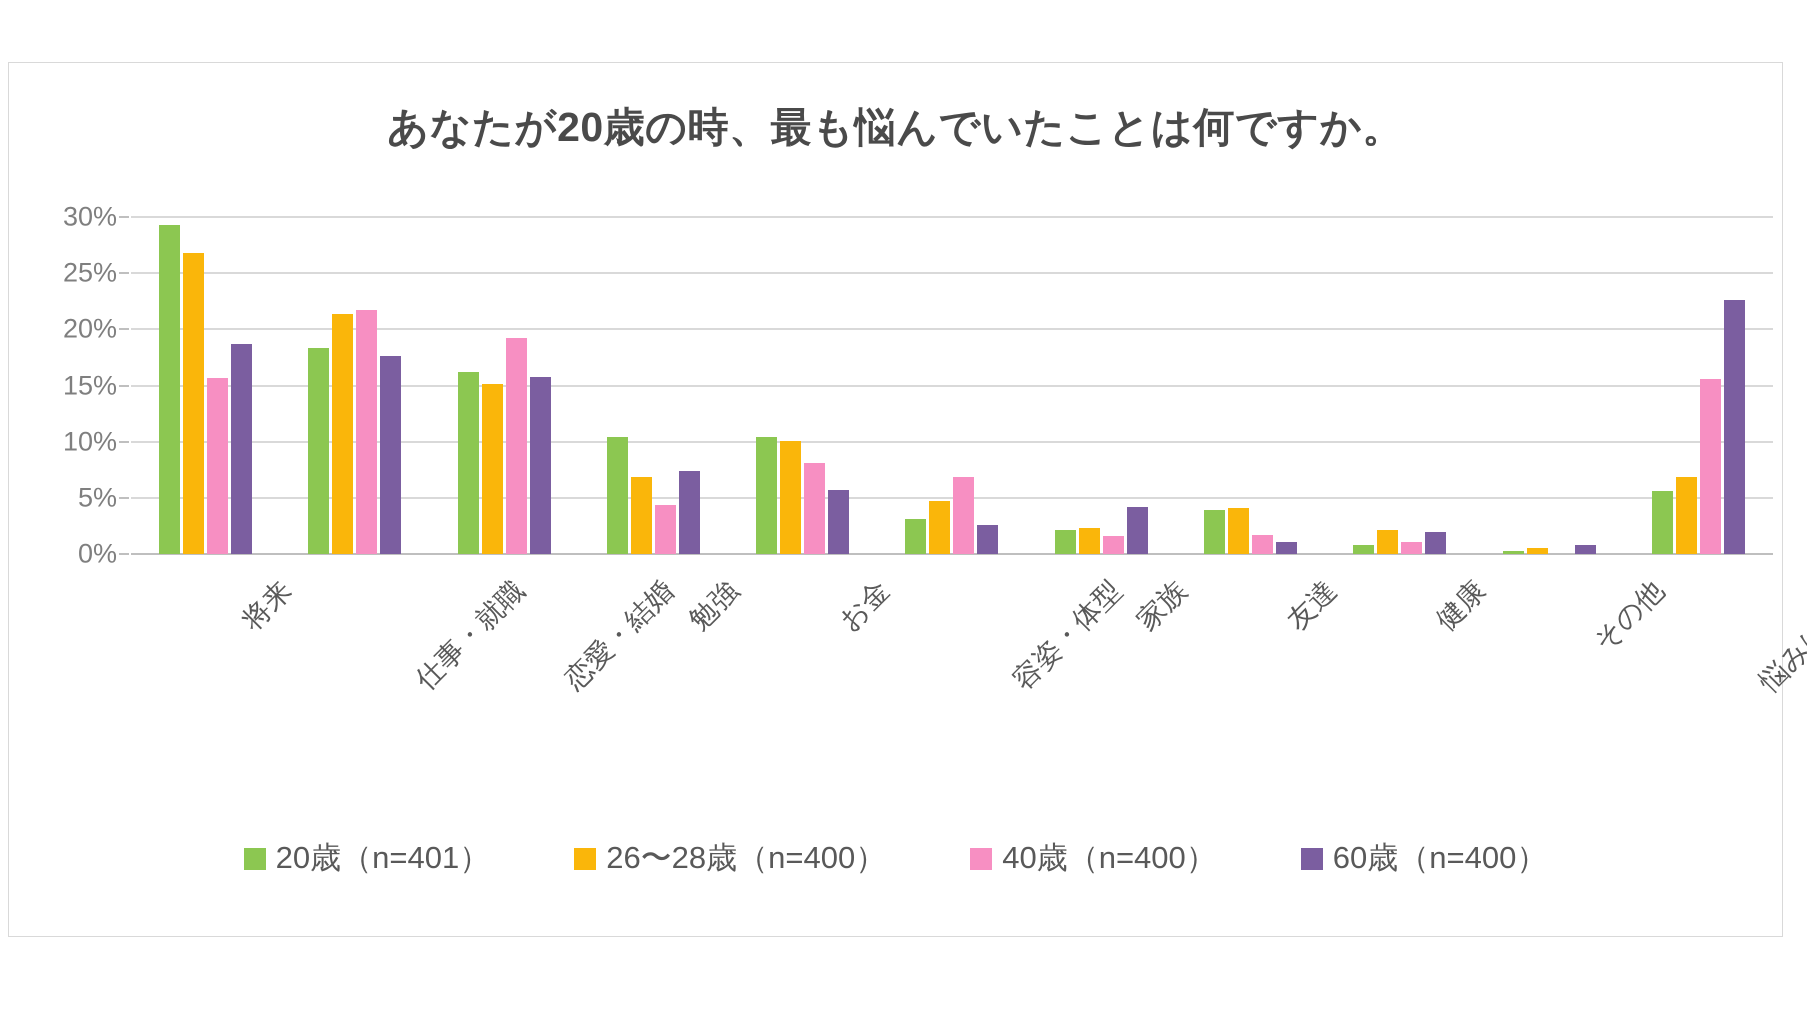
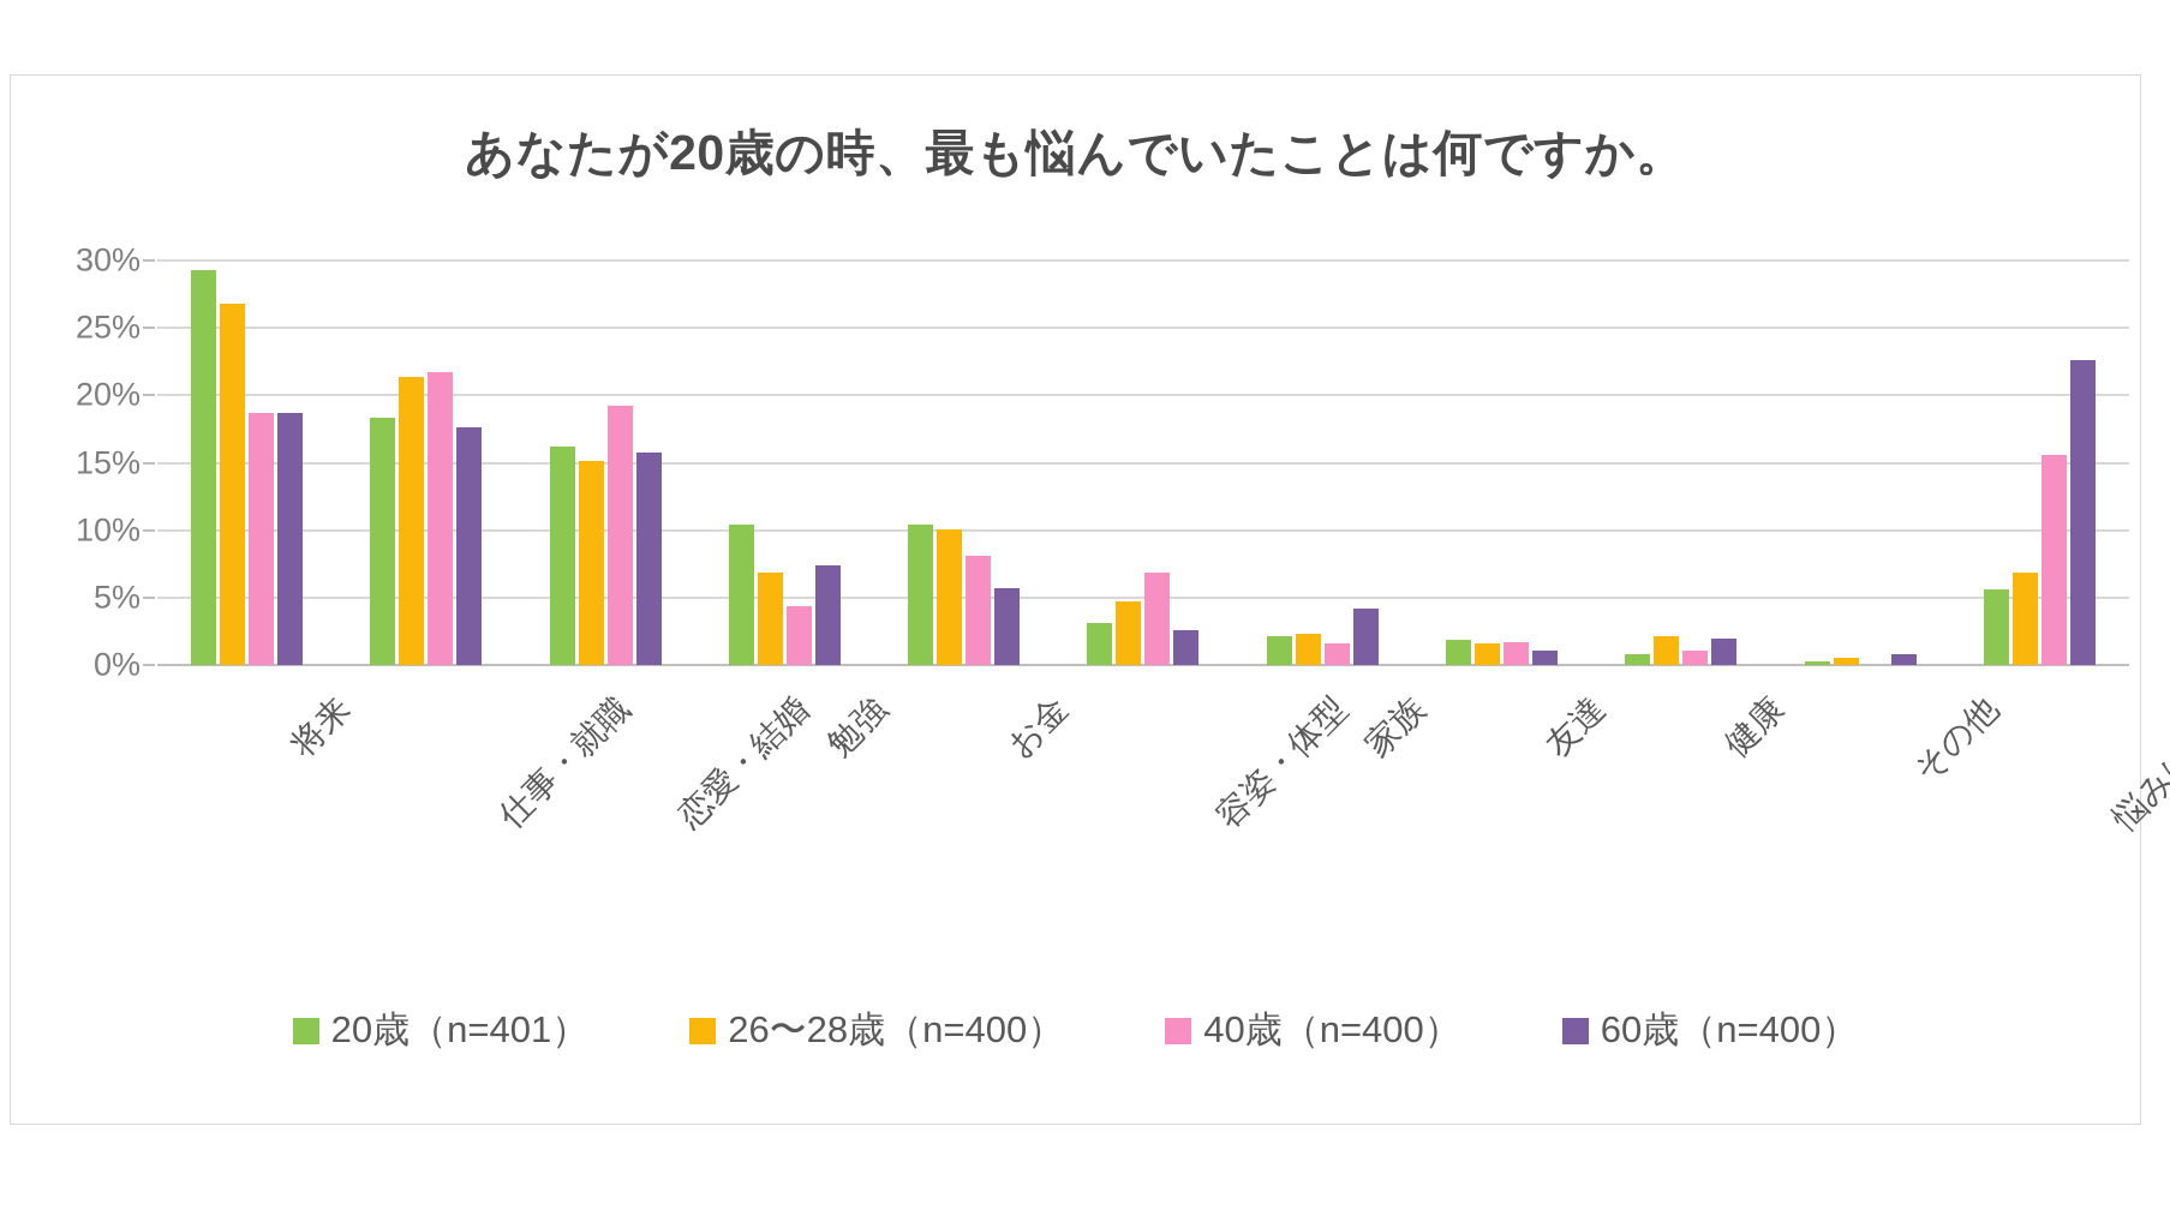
40歳（n=400）/将来: 15.7% -> 18.7%
20歳（n=401）/友達: 3.9% -> 1.9%
26〜28歳（n=400）/友達: 4.1% -> 1.6%
